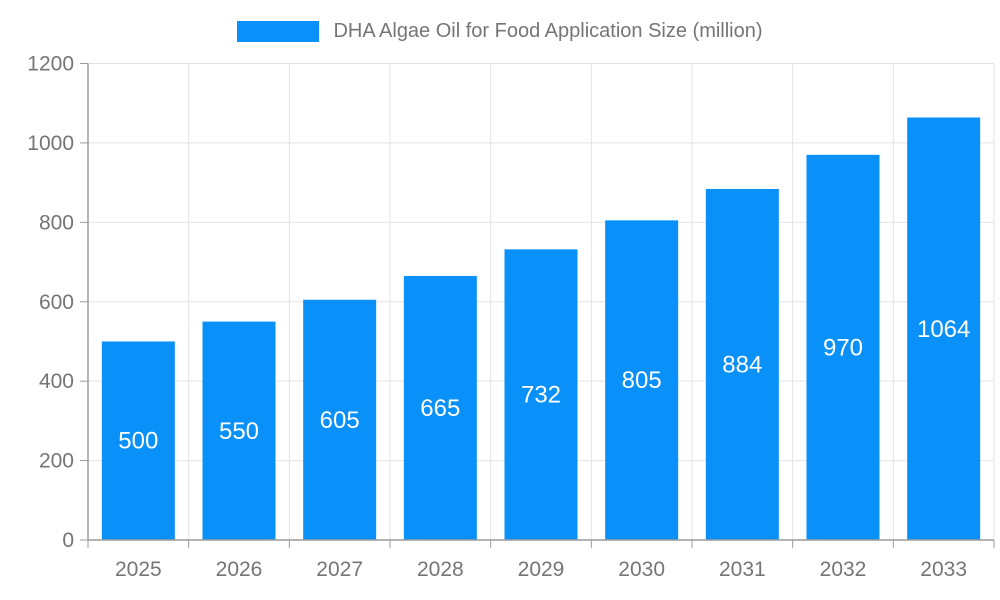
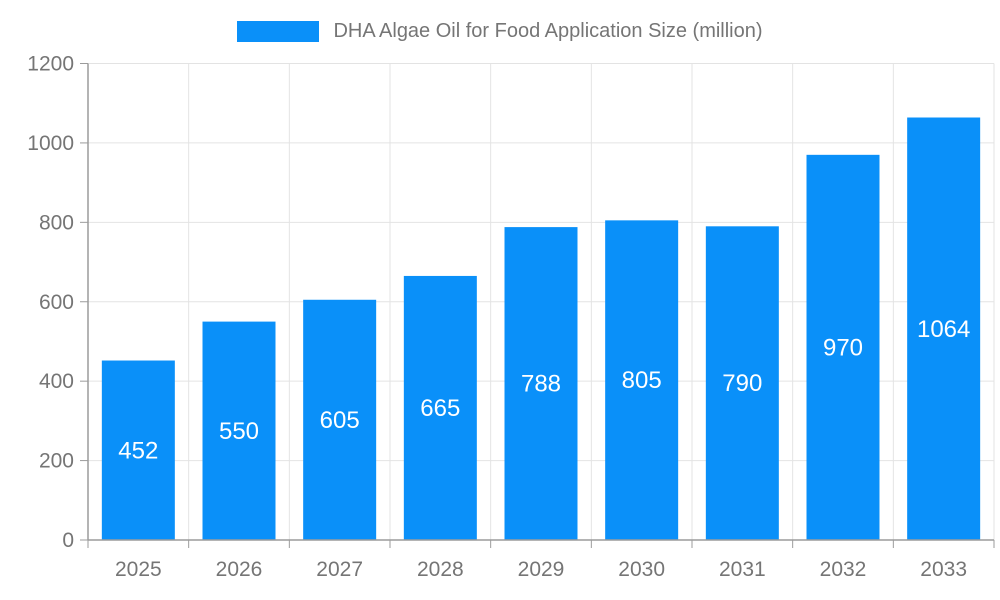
2025: 500 -> 452
2029: 732 -> 788
2031: 884 -> 790
